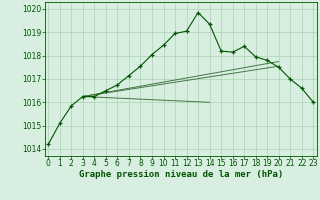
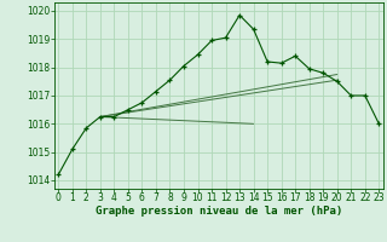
22: 1016.60 -> 1017.00
